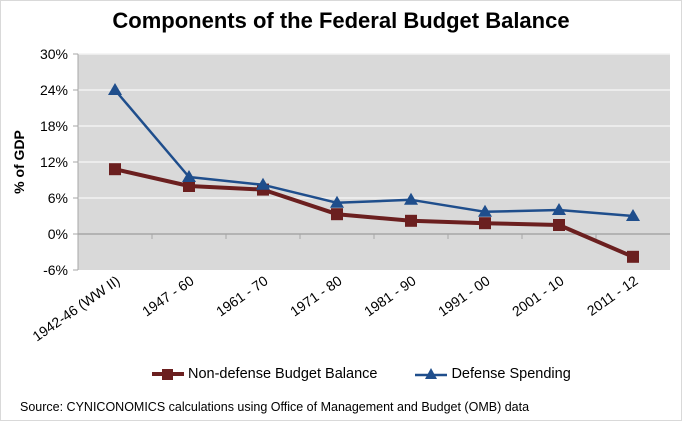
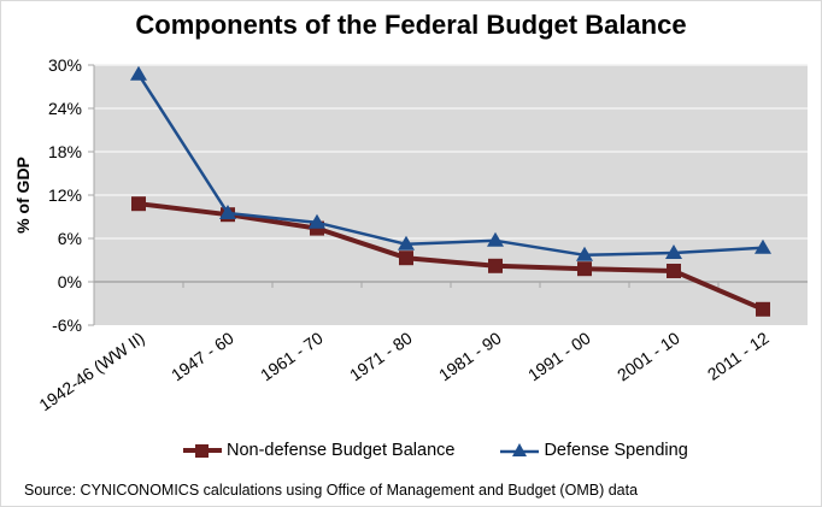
Defense Spending/1942-46 (WW II): 24% -> 29%
Non-defense Budget Balance/1947 - 60: 8% -> 9%
Defense Spending/2011 - 12: 3% -> 5%
